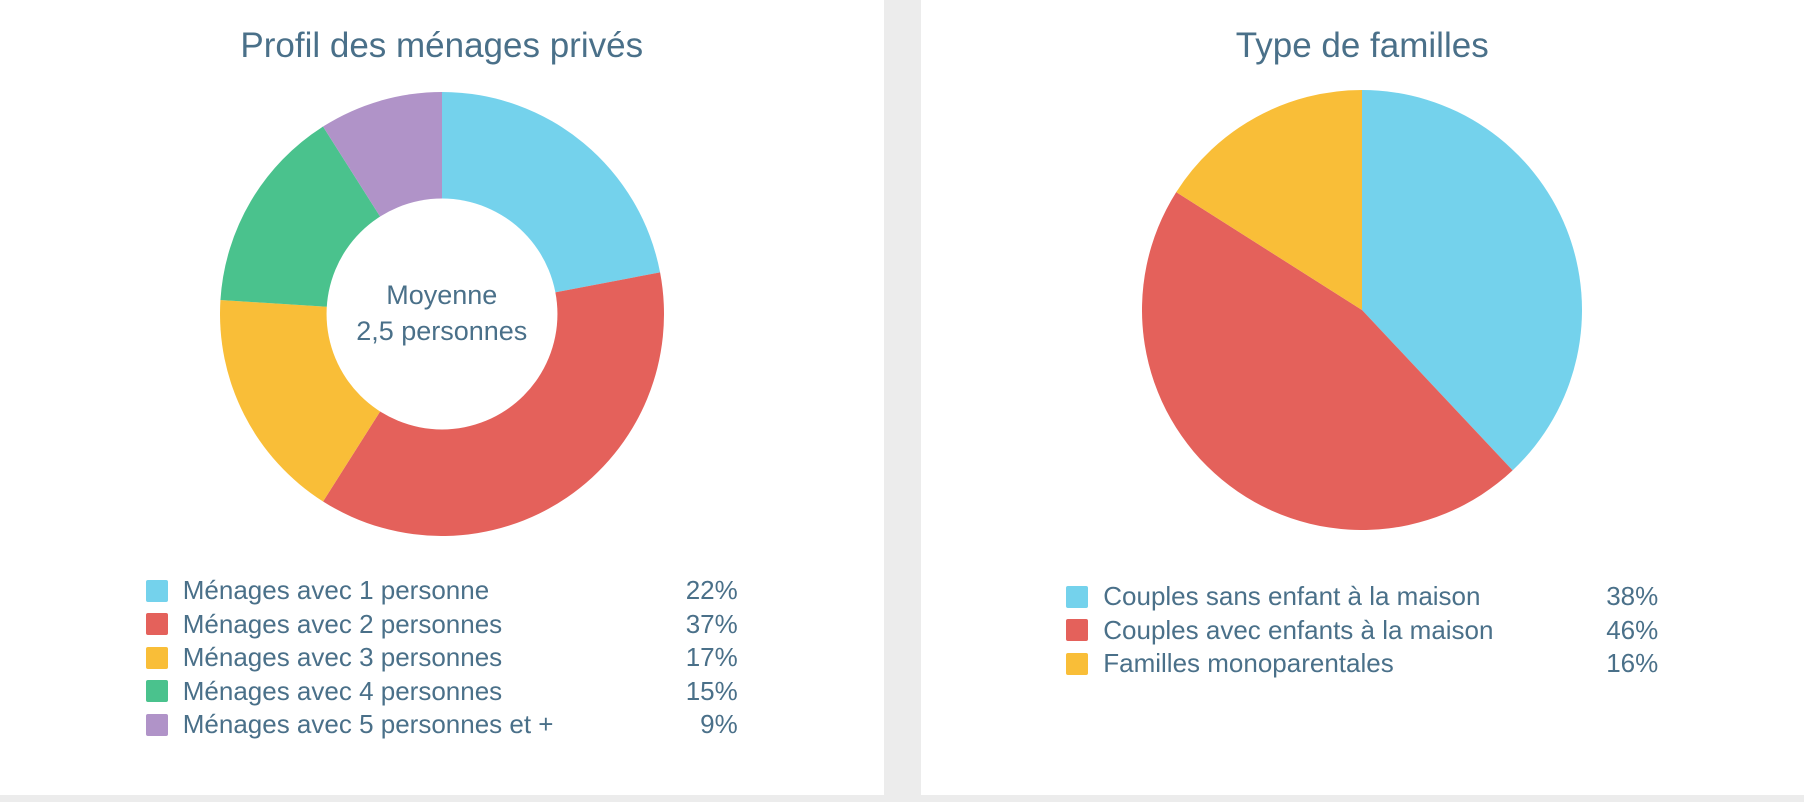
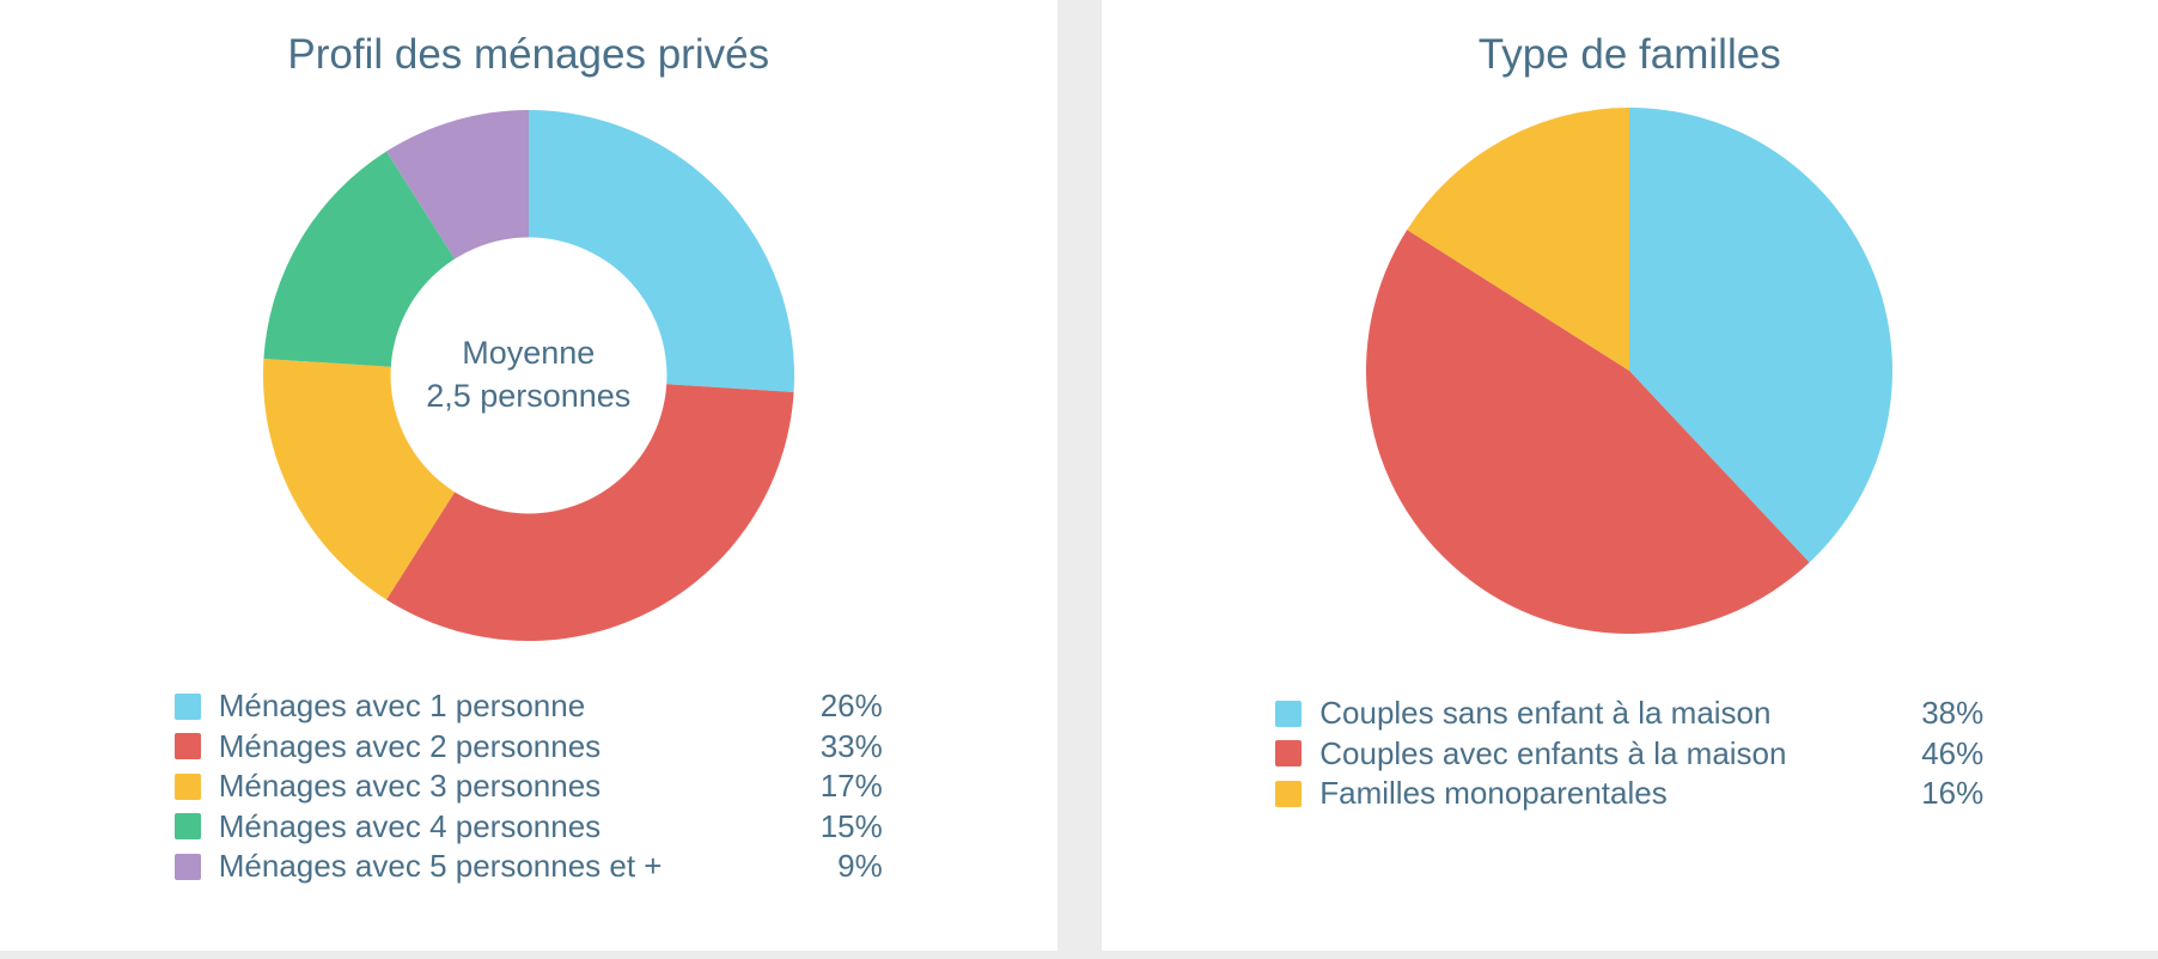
Profil des ménages privés/Ménages avec 1 personne: 22% -> 26%
Profil des ménages privés/Ménages avec 2 personnes: 37% -> 33%
